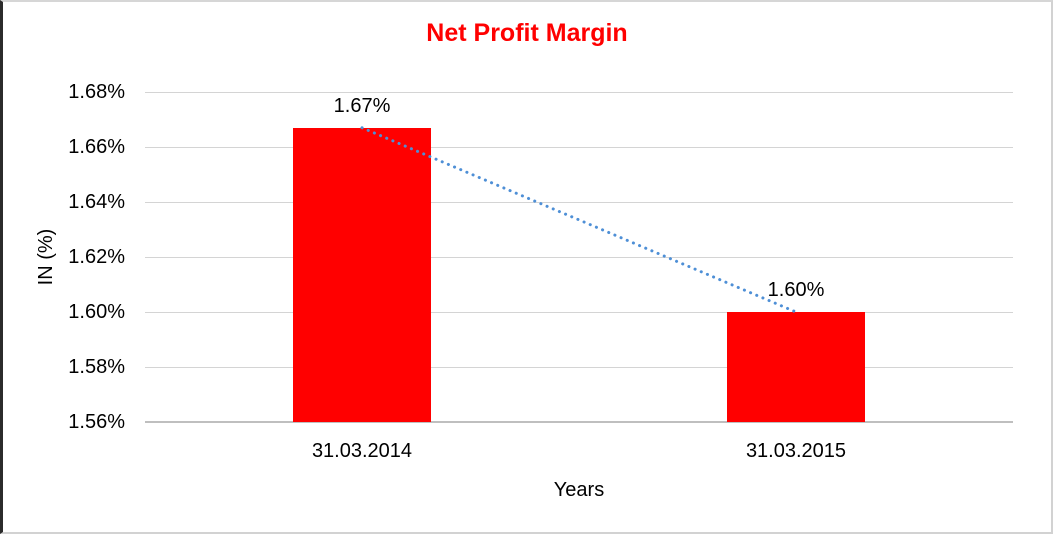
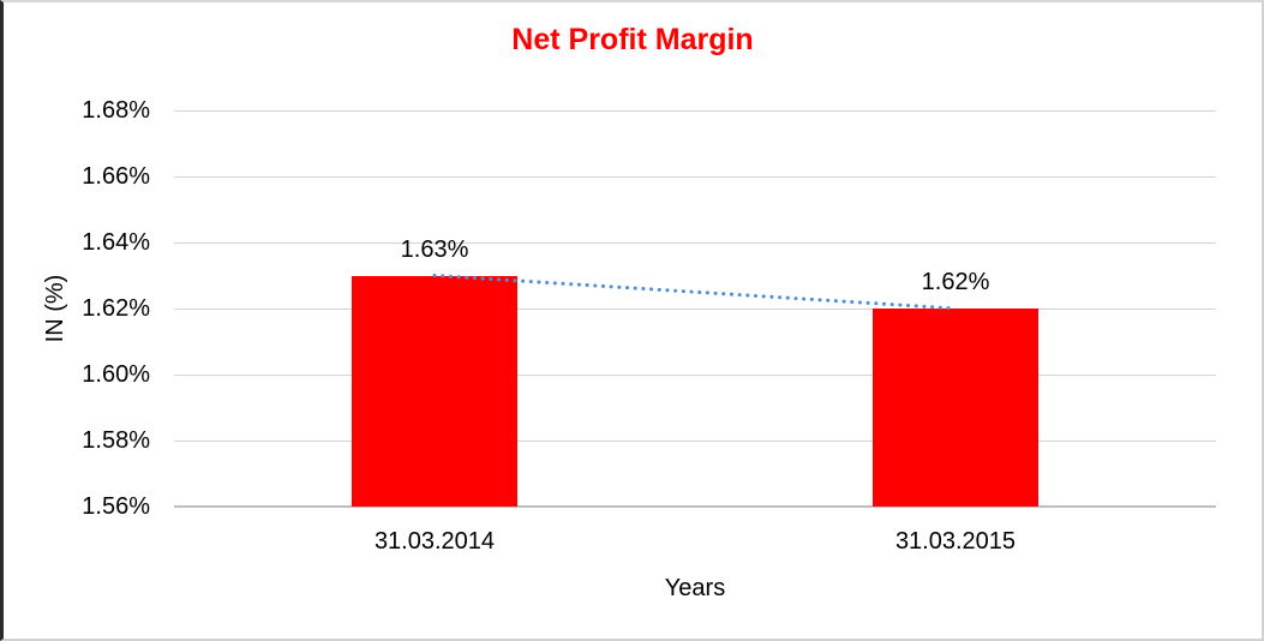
31.03.2014: 1.67% -> 1.63%
31.03.2015: 1.60% -> 1.62%
